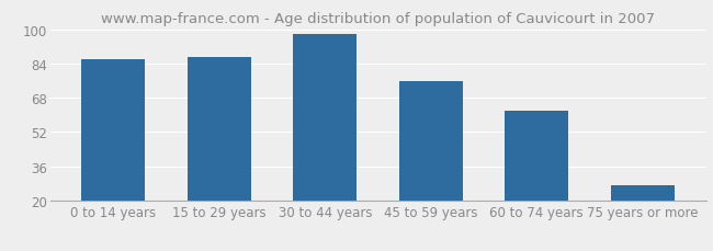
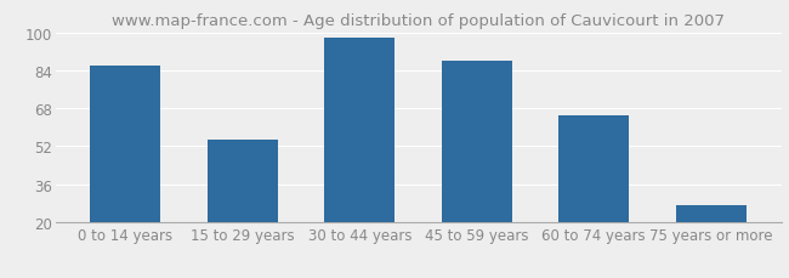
15 to 29 years: 87 -> 55
45 to 59 years: 76 -> 88
60 to 74 years: 62 -> 65
